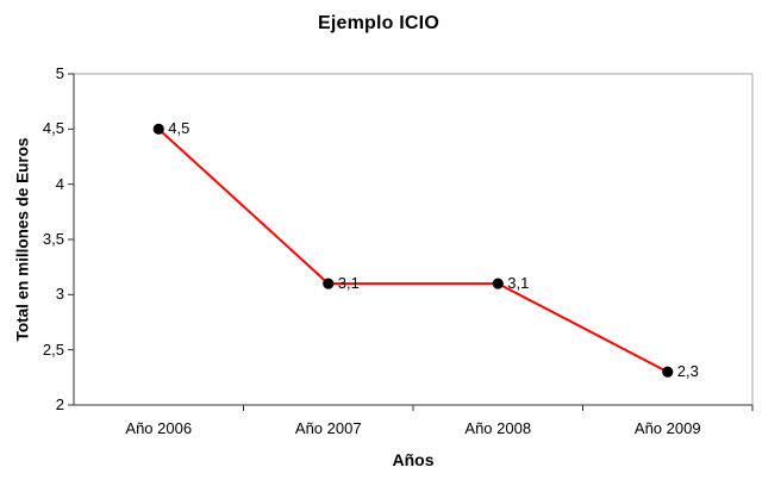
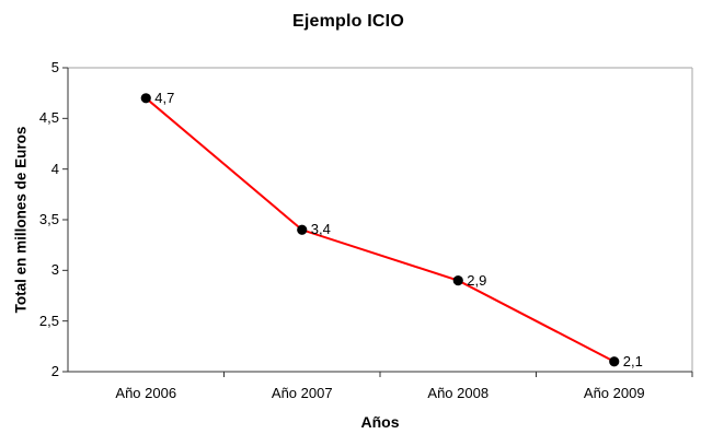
Año 2006: 4,5 -> 4,7
Año 2007: 3,1 -> 3,4
Año 2008: 3,1 -> 2,9
Año 2009: 2,3 -> 2,1
